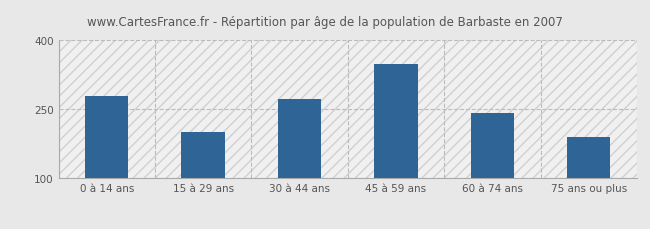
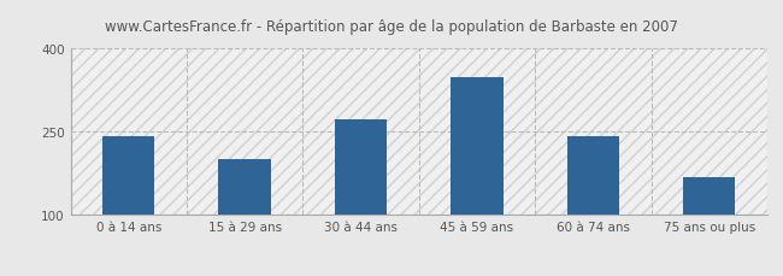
0 à 14 ans: 280 -> 243
75 ans ou plus: 190 -> 168
